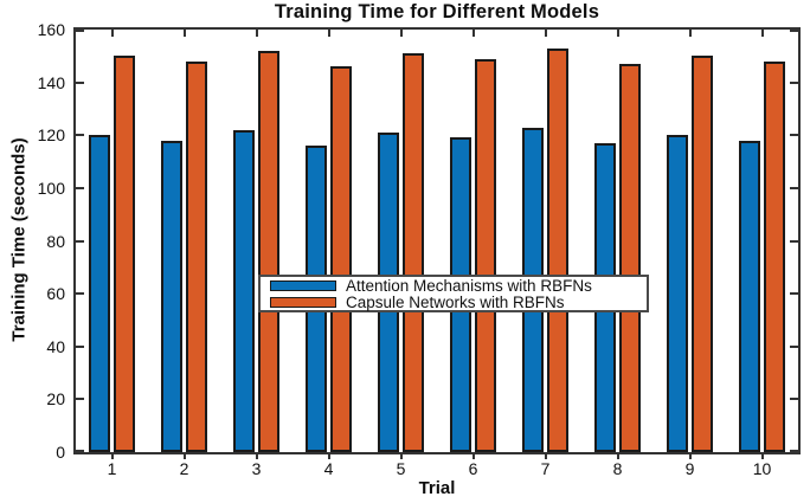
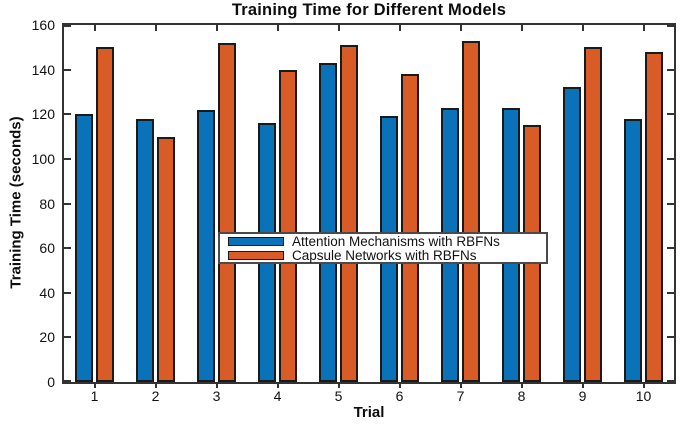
Capsule Networks with RBFNs/2: 148 -> 110
Capsule Networks with RBFNs/4: 146 -> 140
Attention Mechanisms with RBFNs/5: 121 -> 143
Capsule Networks with RBFNs/6: 149 -> 138
Attention Mechanisms with RBFNs/8: 117 -> 123
Capsule Networks with RBFNs/8: 147 -> 115
Attention Mechanisms with RBFNs/9: 120 -> 132
